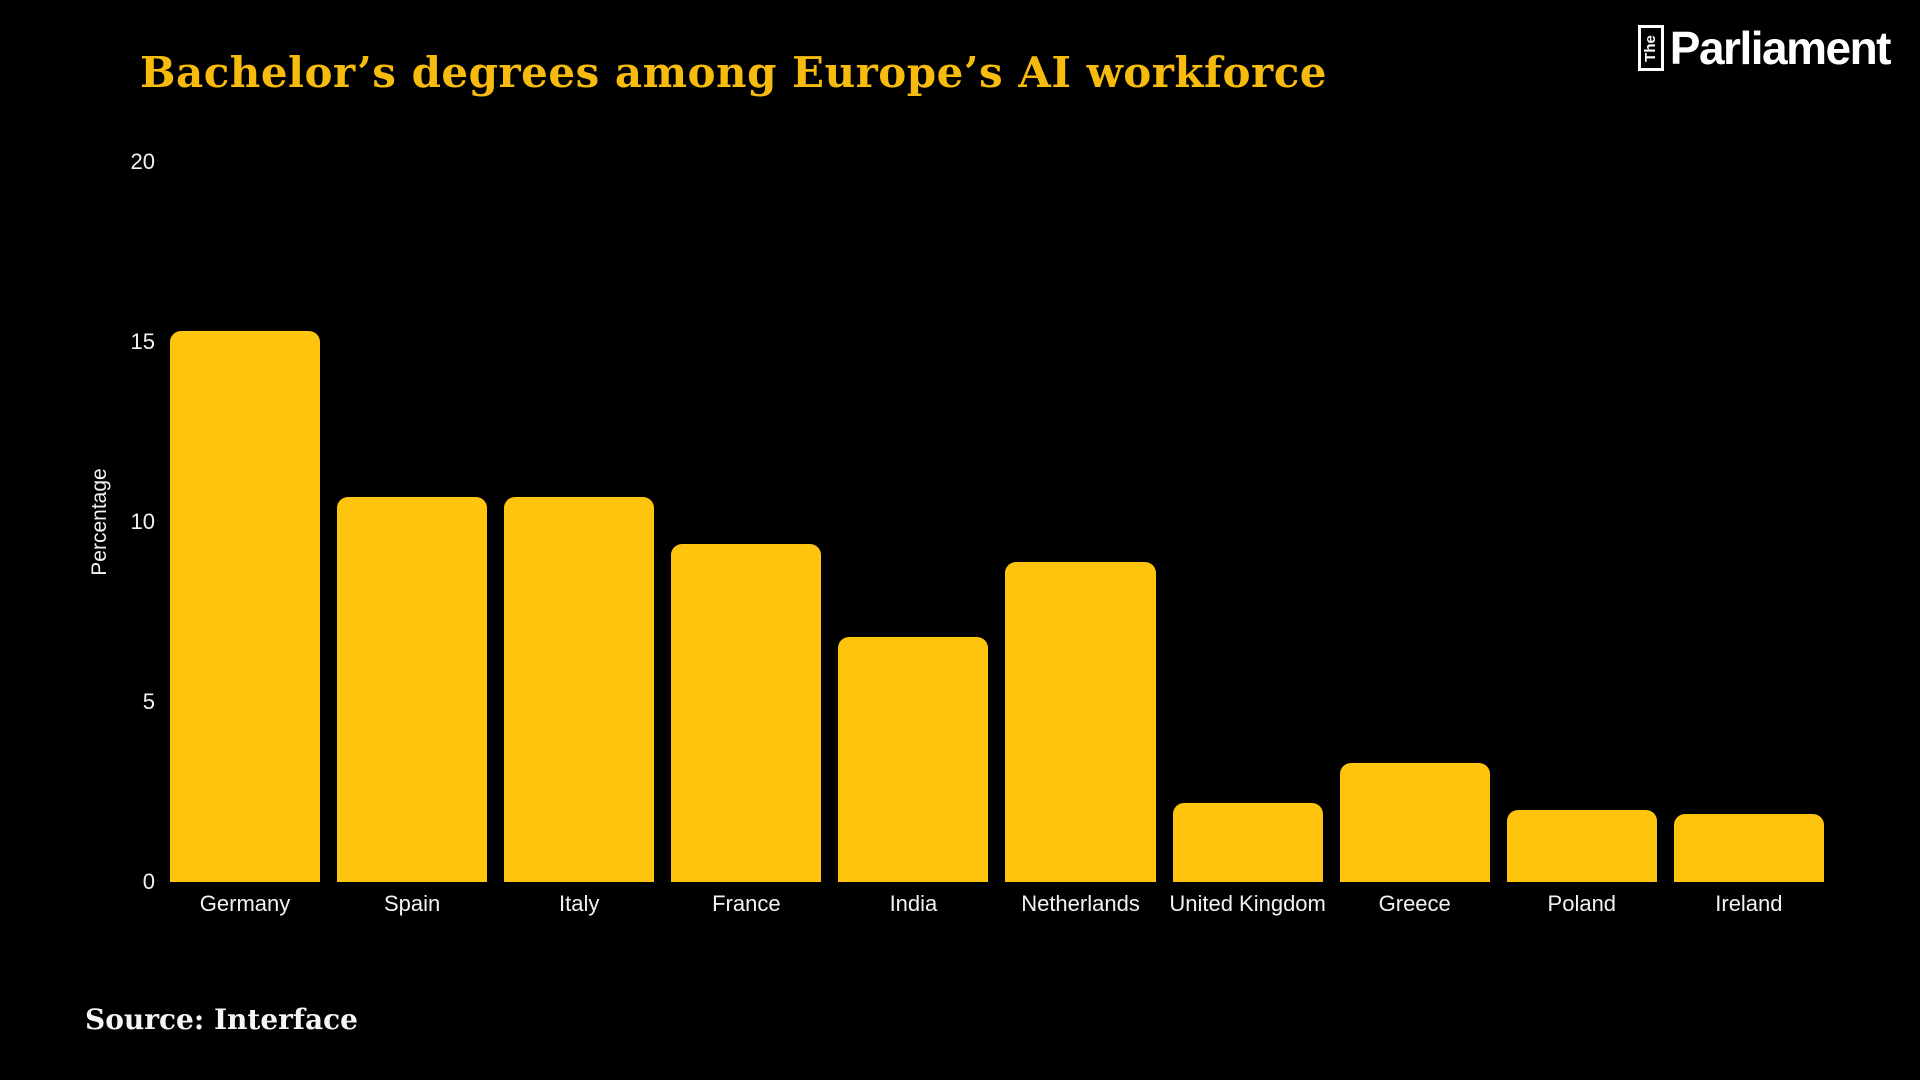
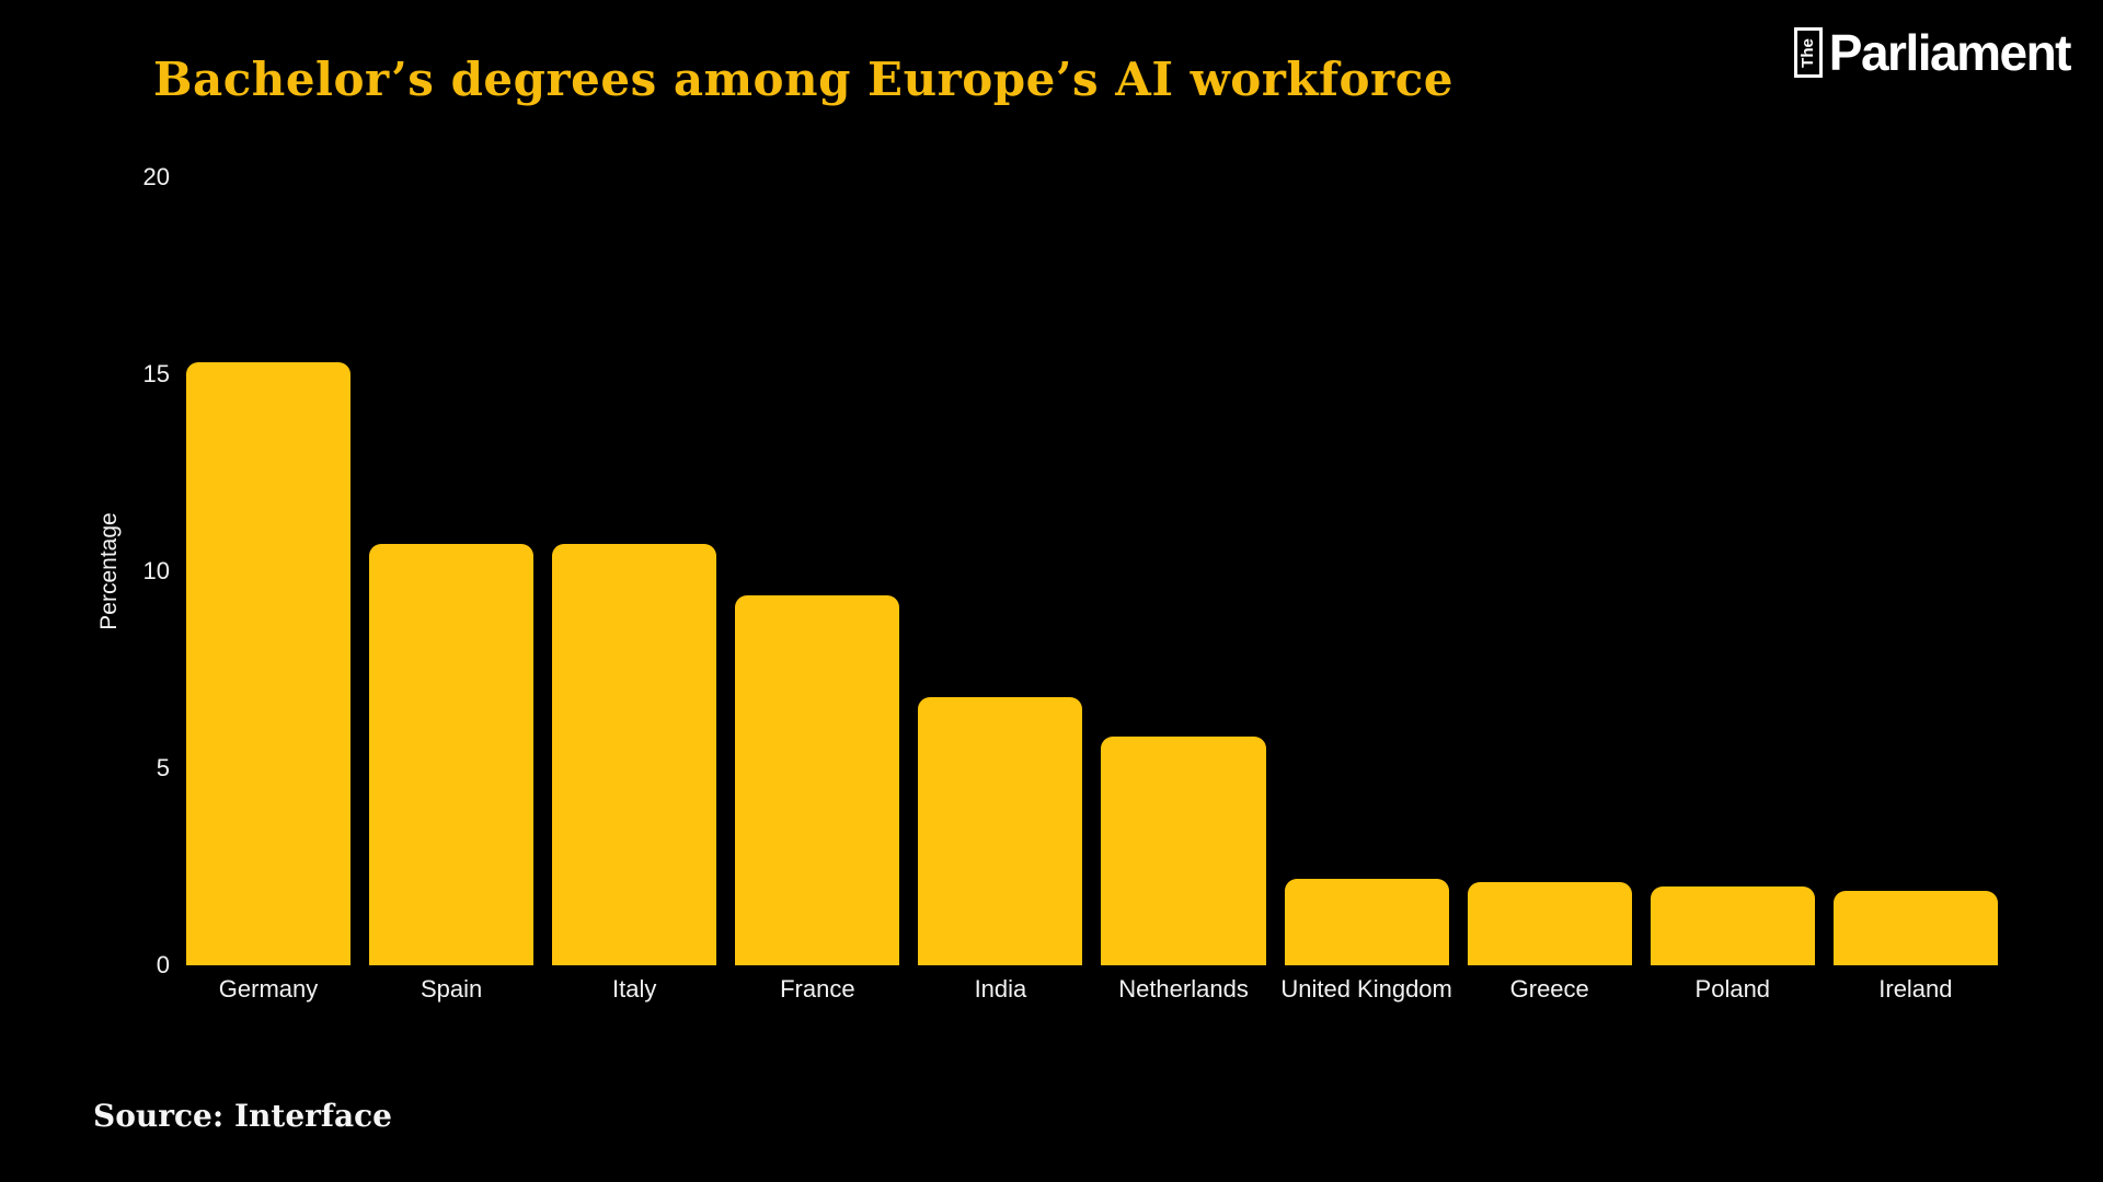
Netherlands: 8.9 -> 5.8
Greece: 3.3 -> 2.1
